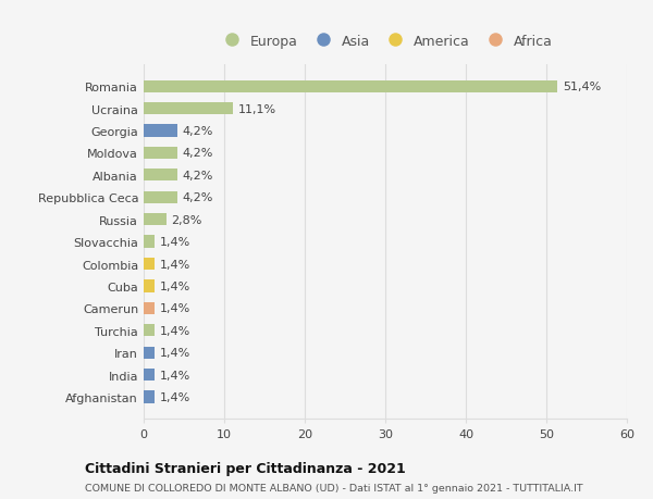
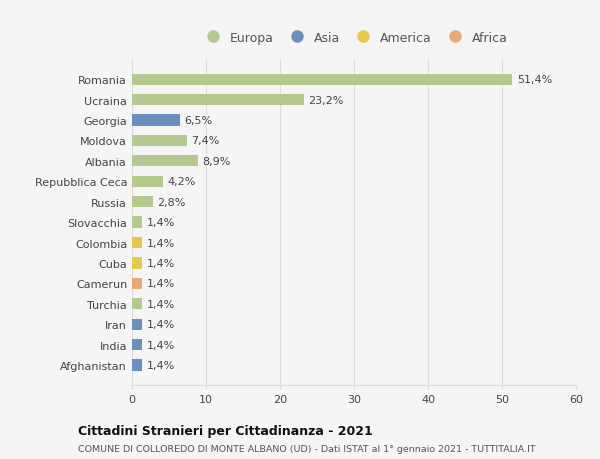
Ucraina: 11,1% -> 23,2%
Georgia: 4,2% -> 6,5%
Moldova: 4,2% -> 7,4%
Albania: 4,2% -> 8,9%
